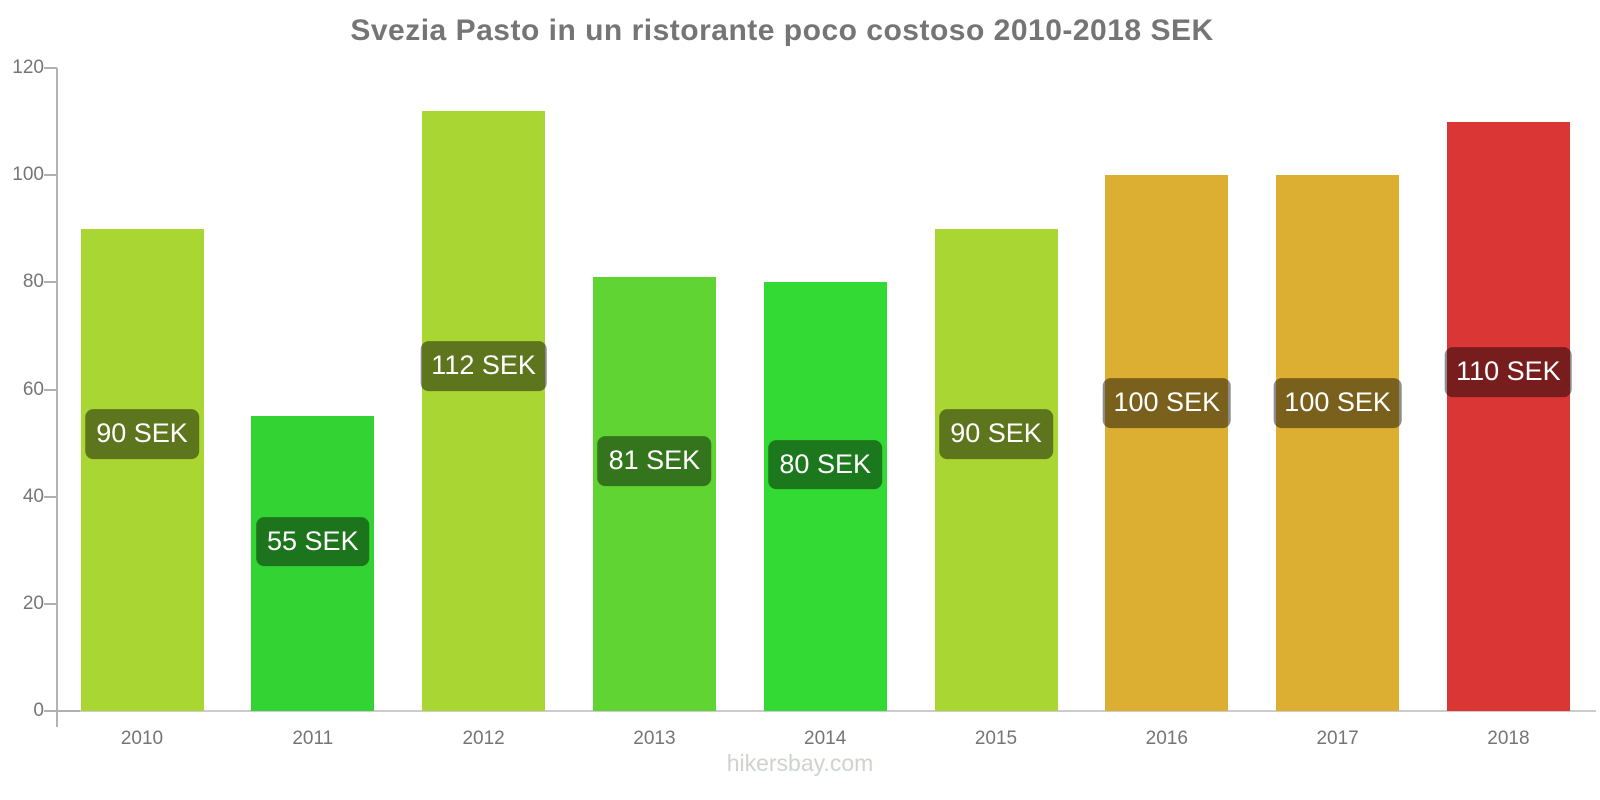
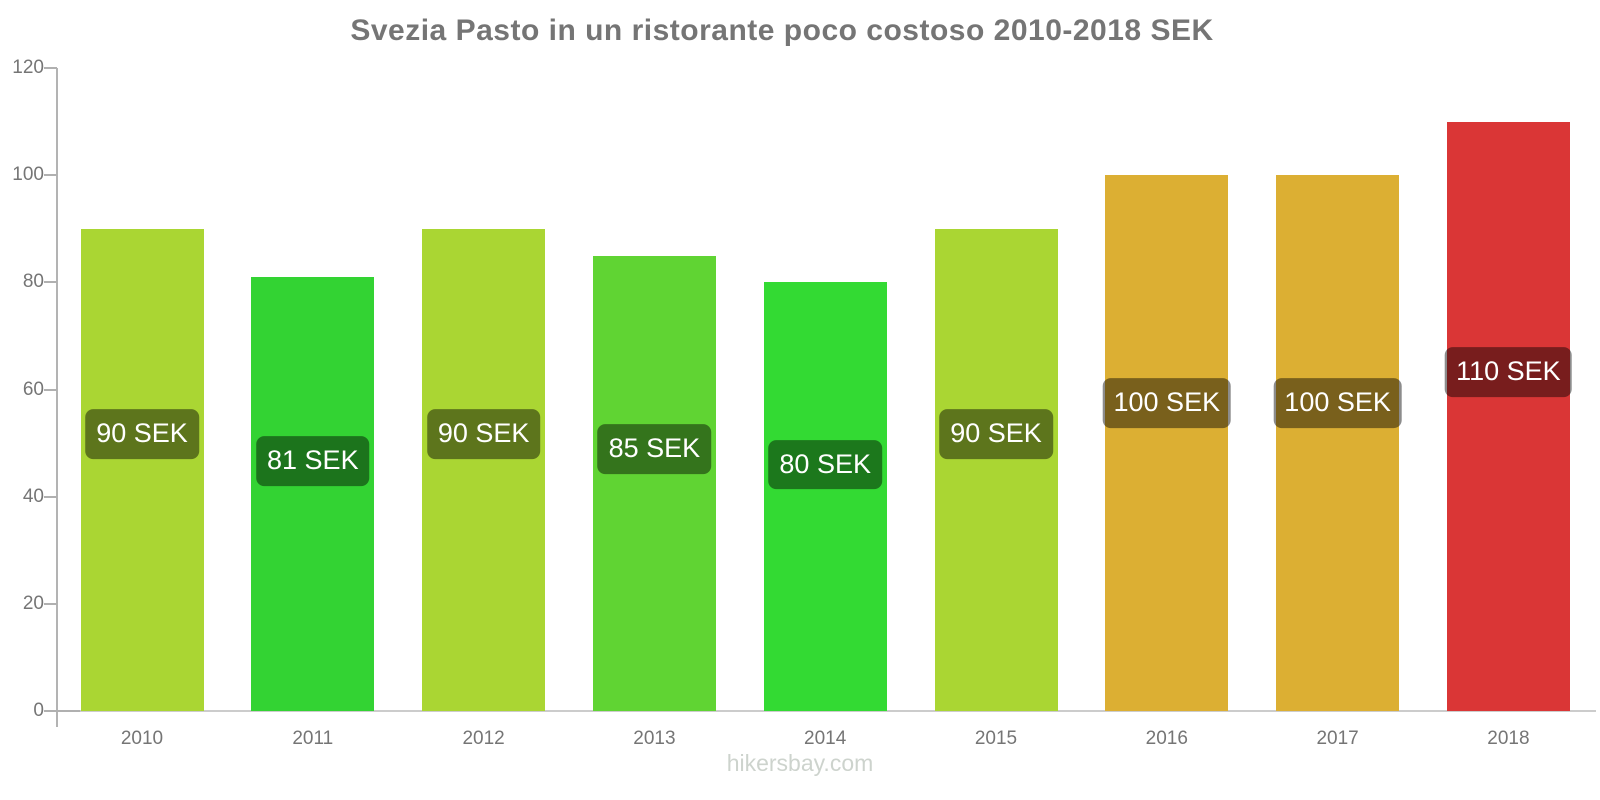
2011: 55 -> 81
2012: 112 -> 90
2013: 81 -> 85
